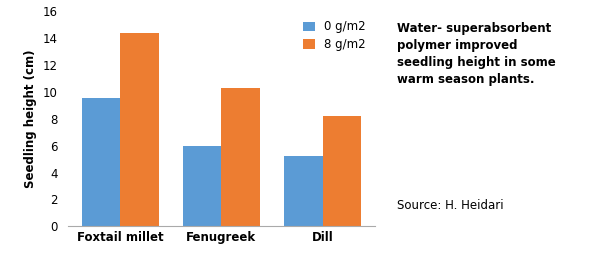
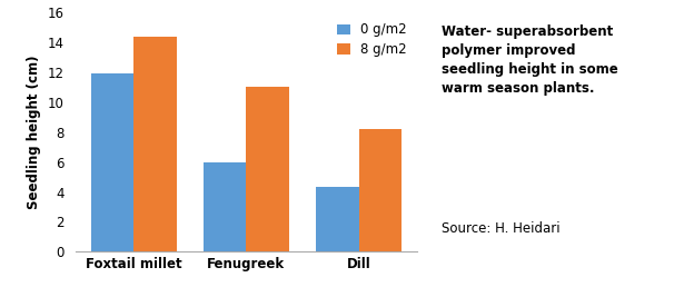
0 g/m2/Foxtail millet: 9.5 -> 11.9
8 g/m2/Fenugreek: 10.3 -> 11.0
0 g/m2/Dill: 5.2 -> 4.3
